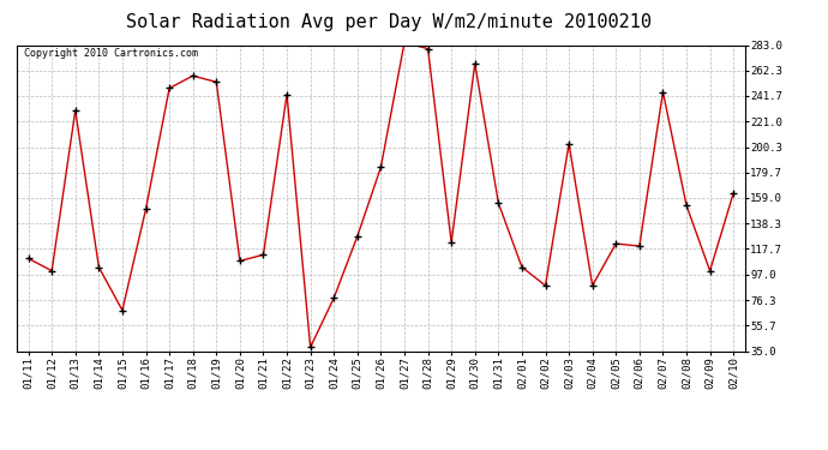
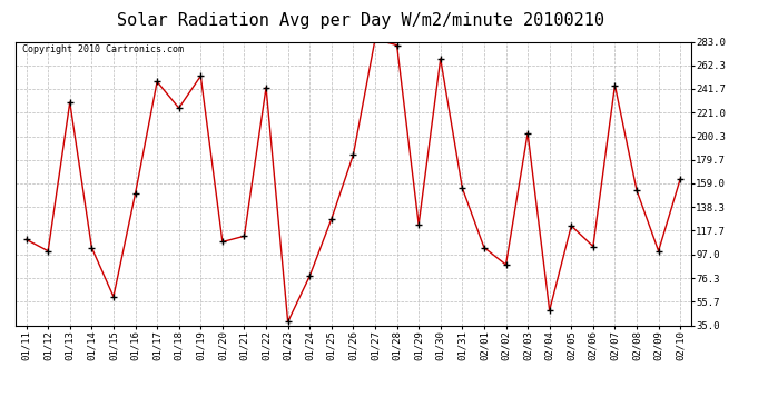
01/15: 68 -> 60
01/18: 258 -> 225
02/04: 88 -> 48
02/06: 120 -> 104
